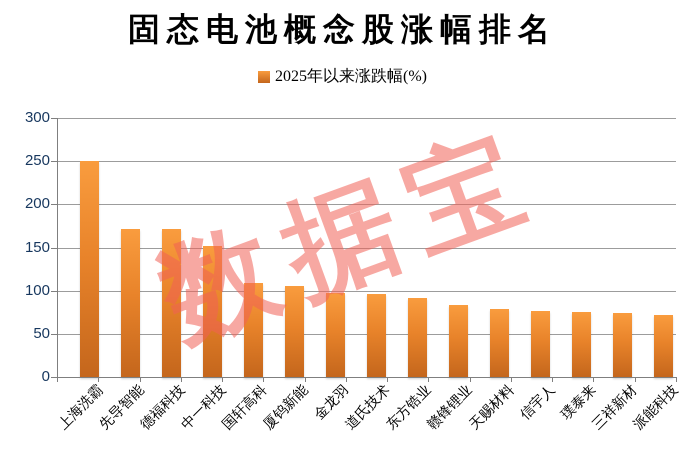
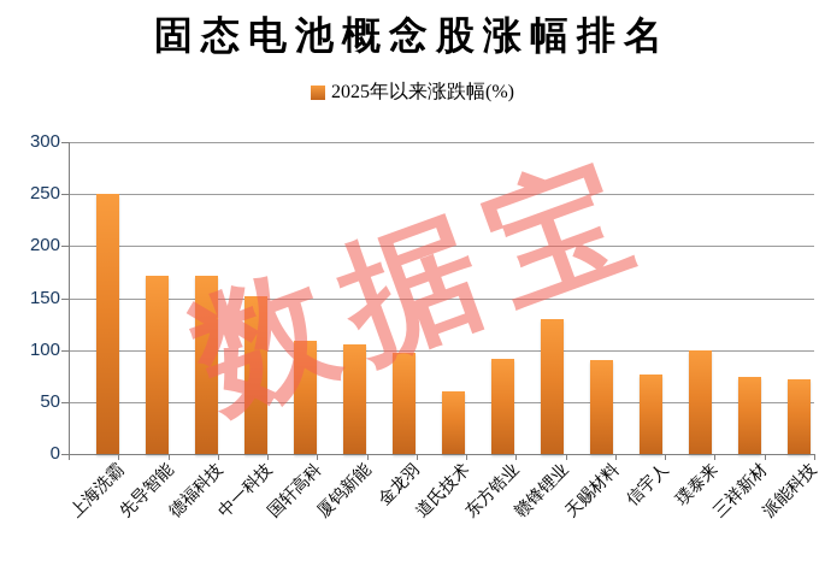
道氏技术: 100 -> 60
赣锋锂业: 80 -> 130
天赐材料: 80 -> 90
璞泰来: 80 -> 100
